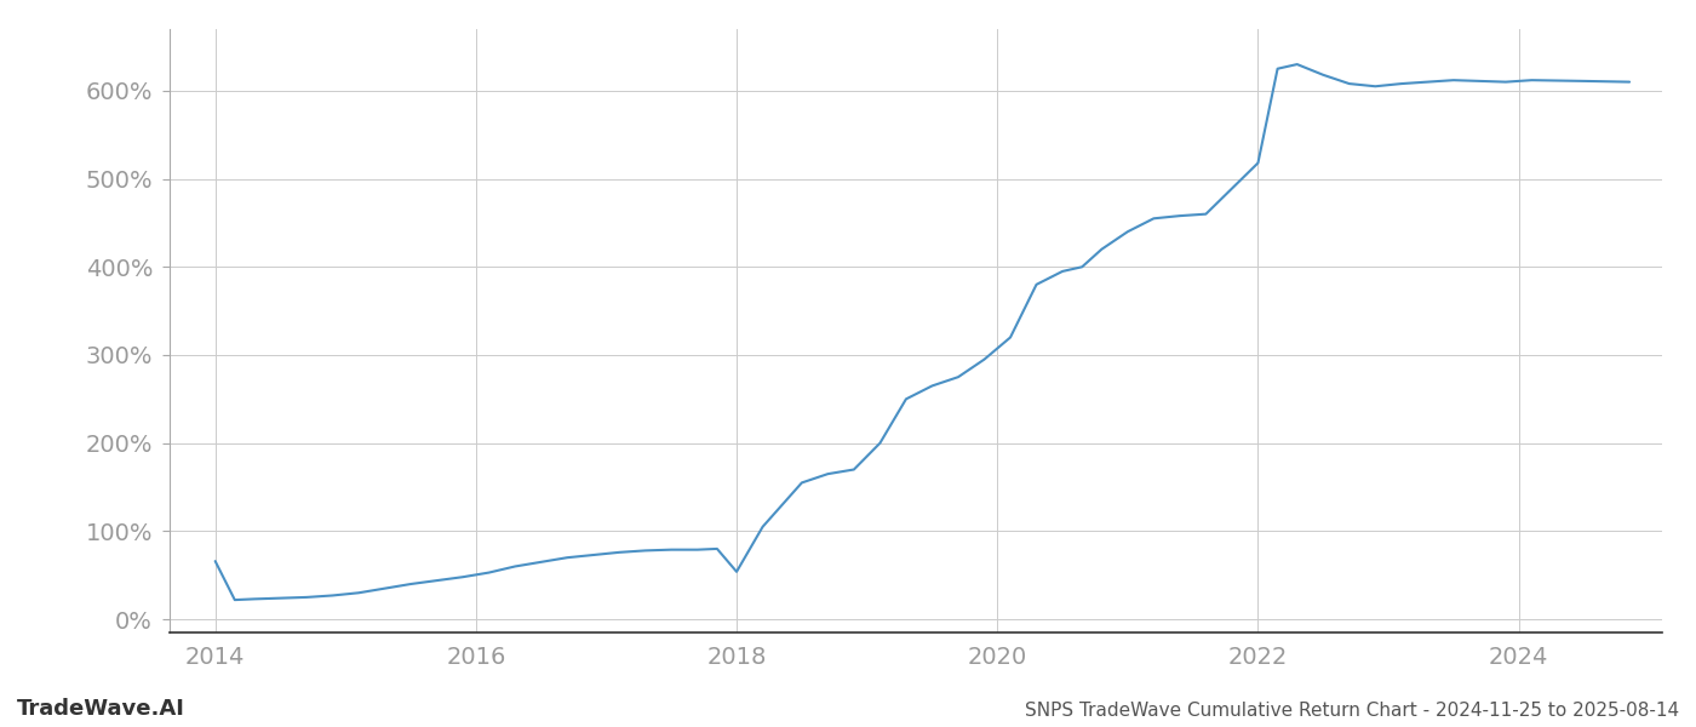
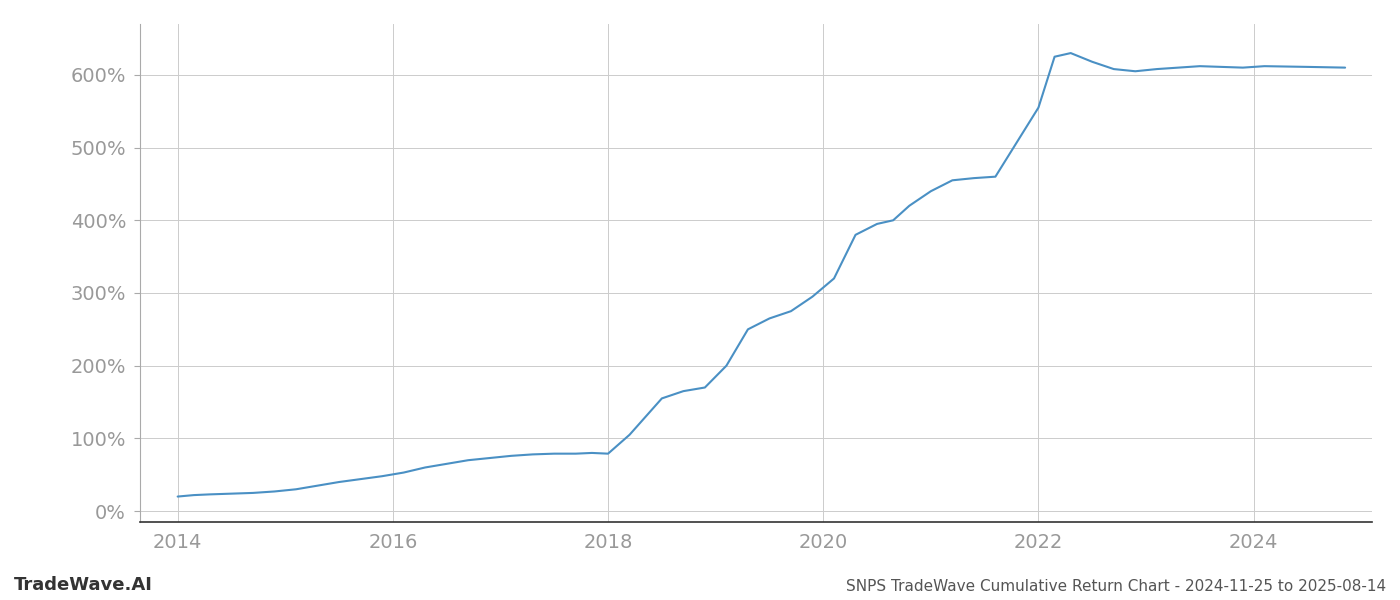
2014: 66% -> 20%
2018: 54% -> 79%
2022: 518% -> 555%
